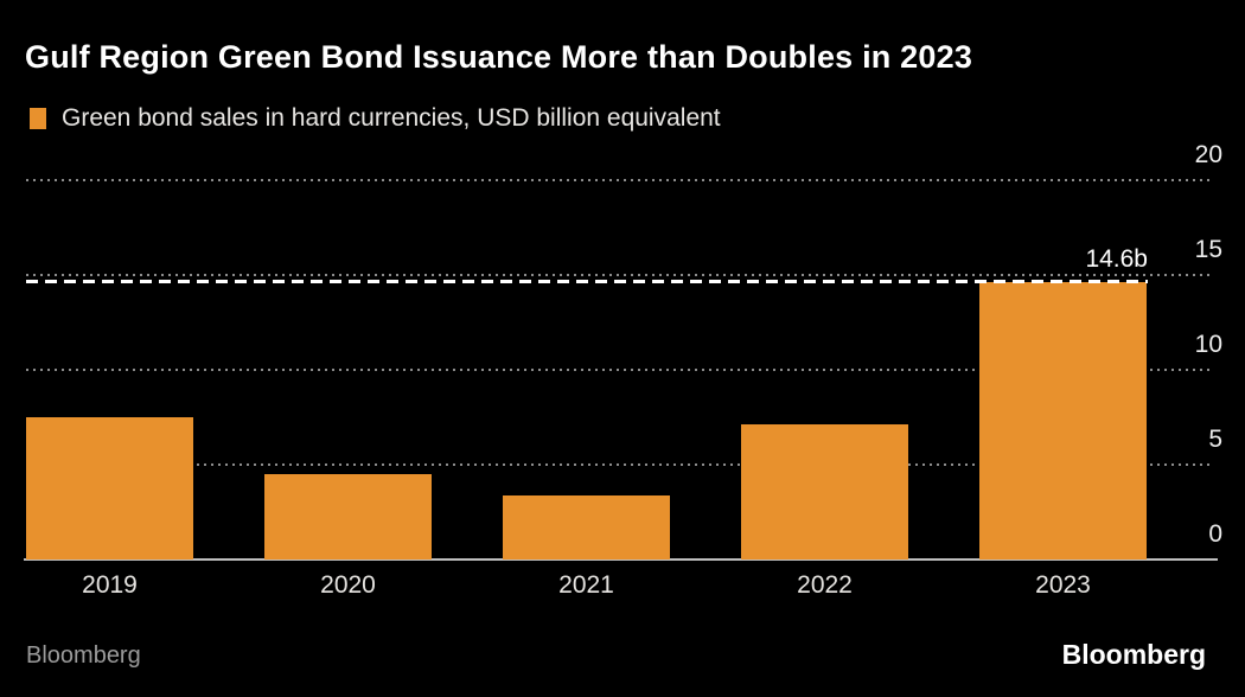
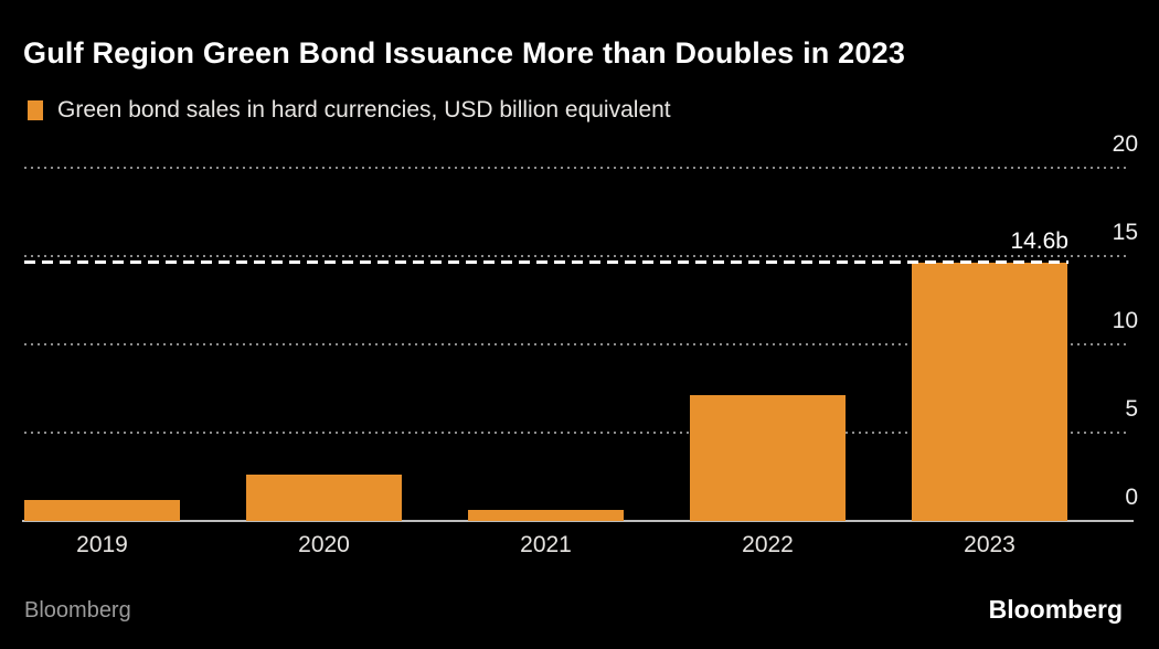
2019: 7.5 -> 1.2
2020: 4.5 -> 2.6
2021: 3.4 -> 0.6
